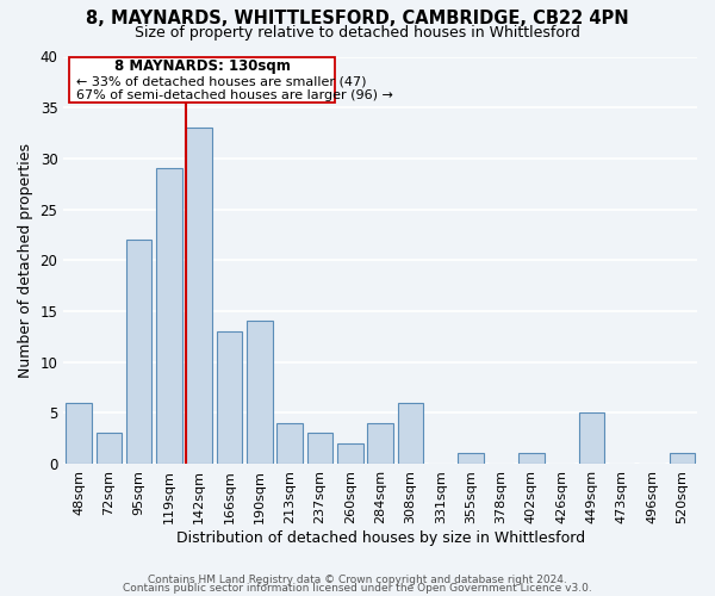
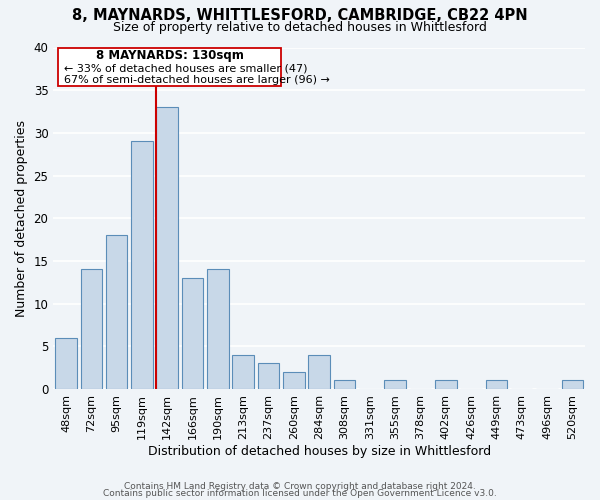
72sqm: 3 -> 14
95sqm: 22 -> 18
308sqm: 6 -> 1
449sqm: 5 -> 1
